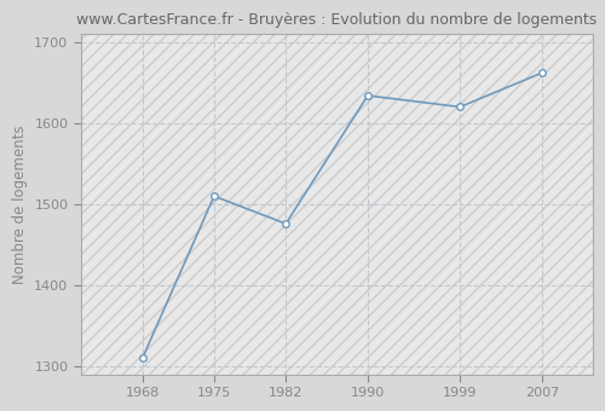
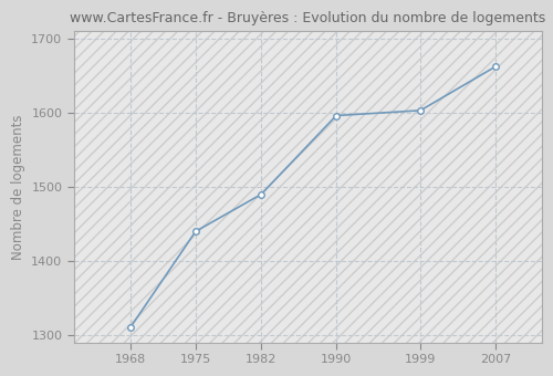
1975: 1510 -> 1440
1982: 1476 -> 1490
1990: 1634 -> 1596
1999: 1620 -> 1603
